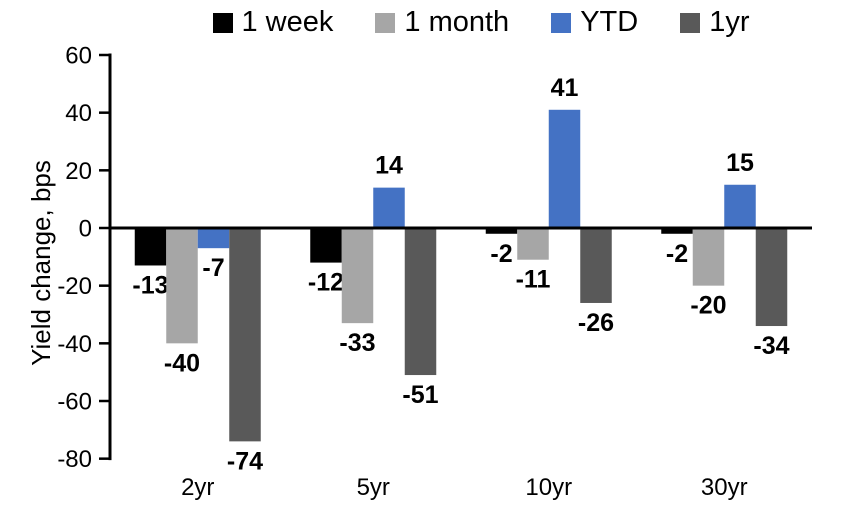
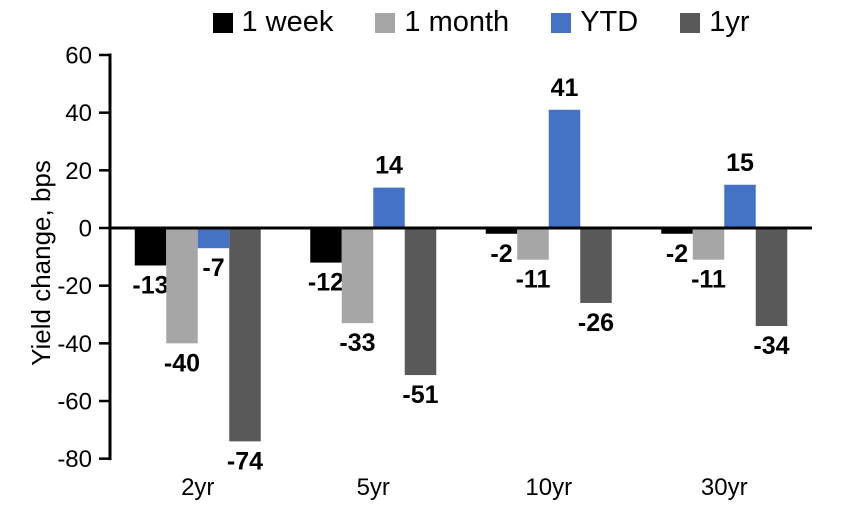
1 month/30yr: -20 -> -11
